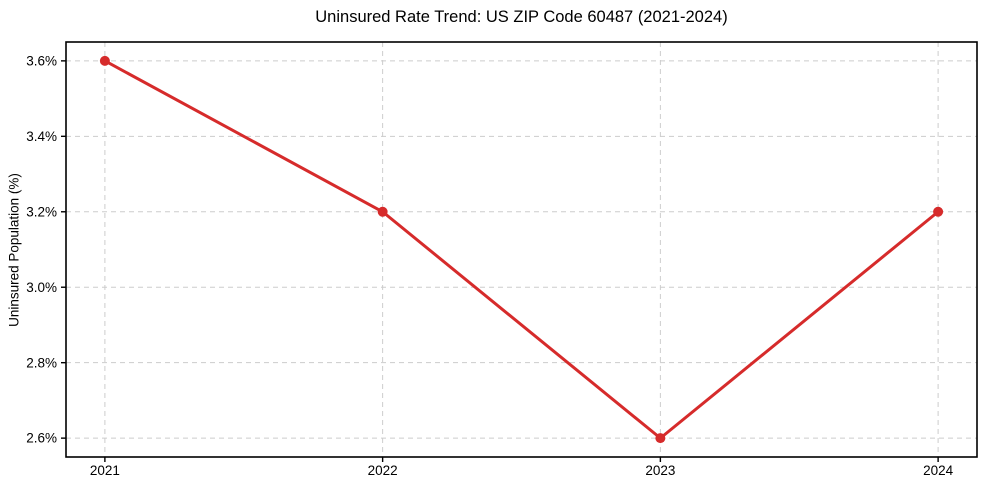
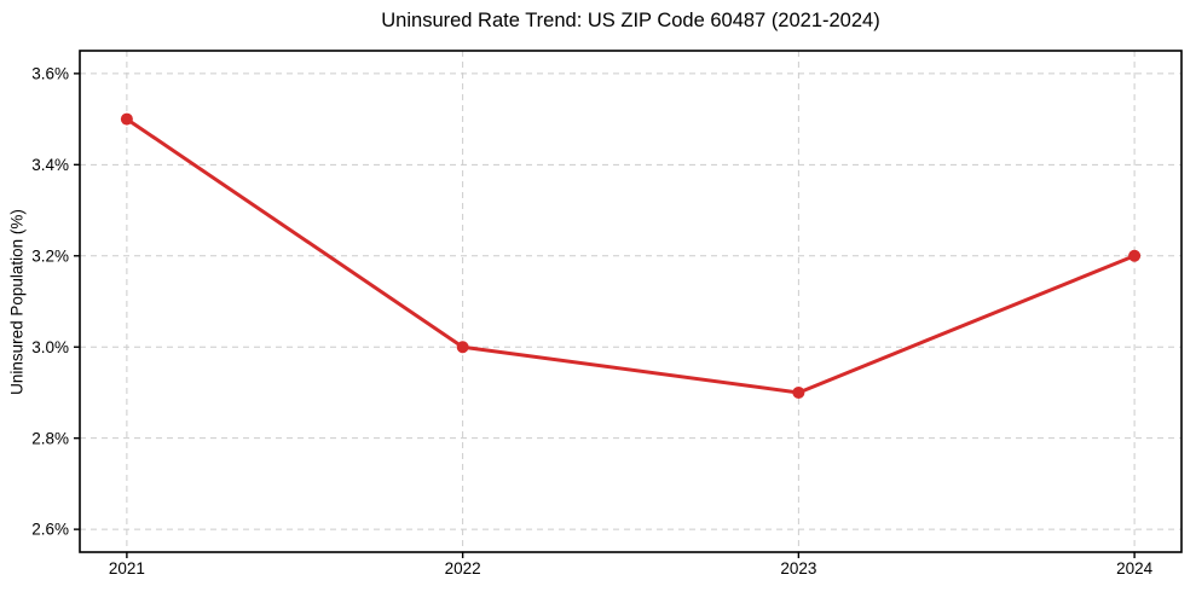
2021: 3.6% -> 3.5%
2022: 3.2% -> 3.0%
2023: 2.6% -> 2.9%
